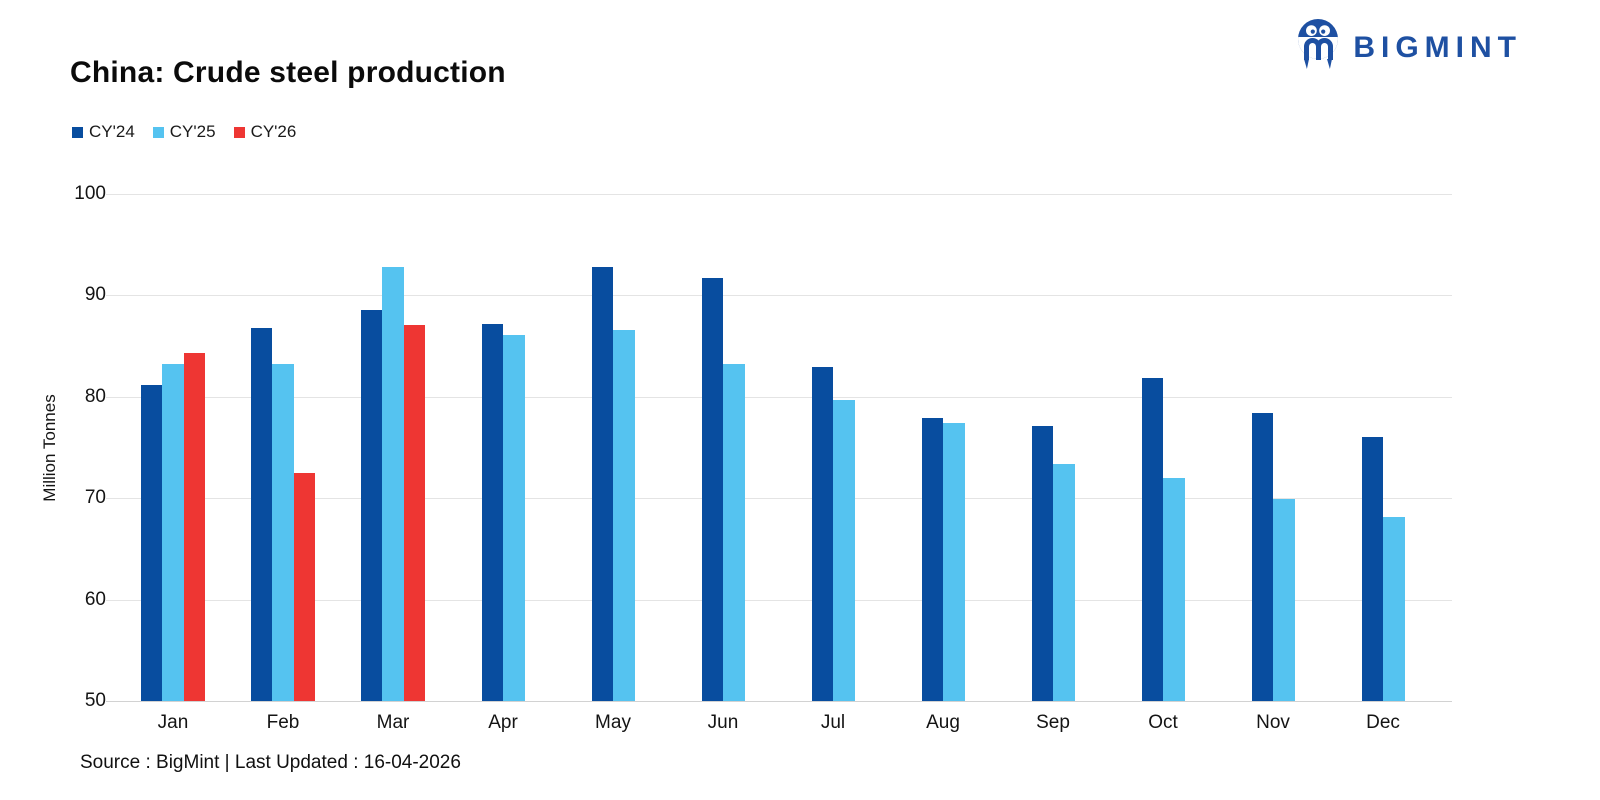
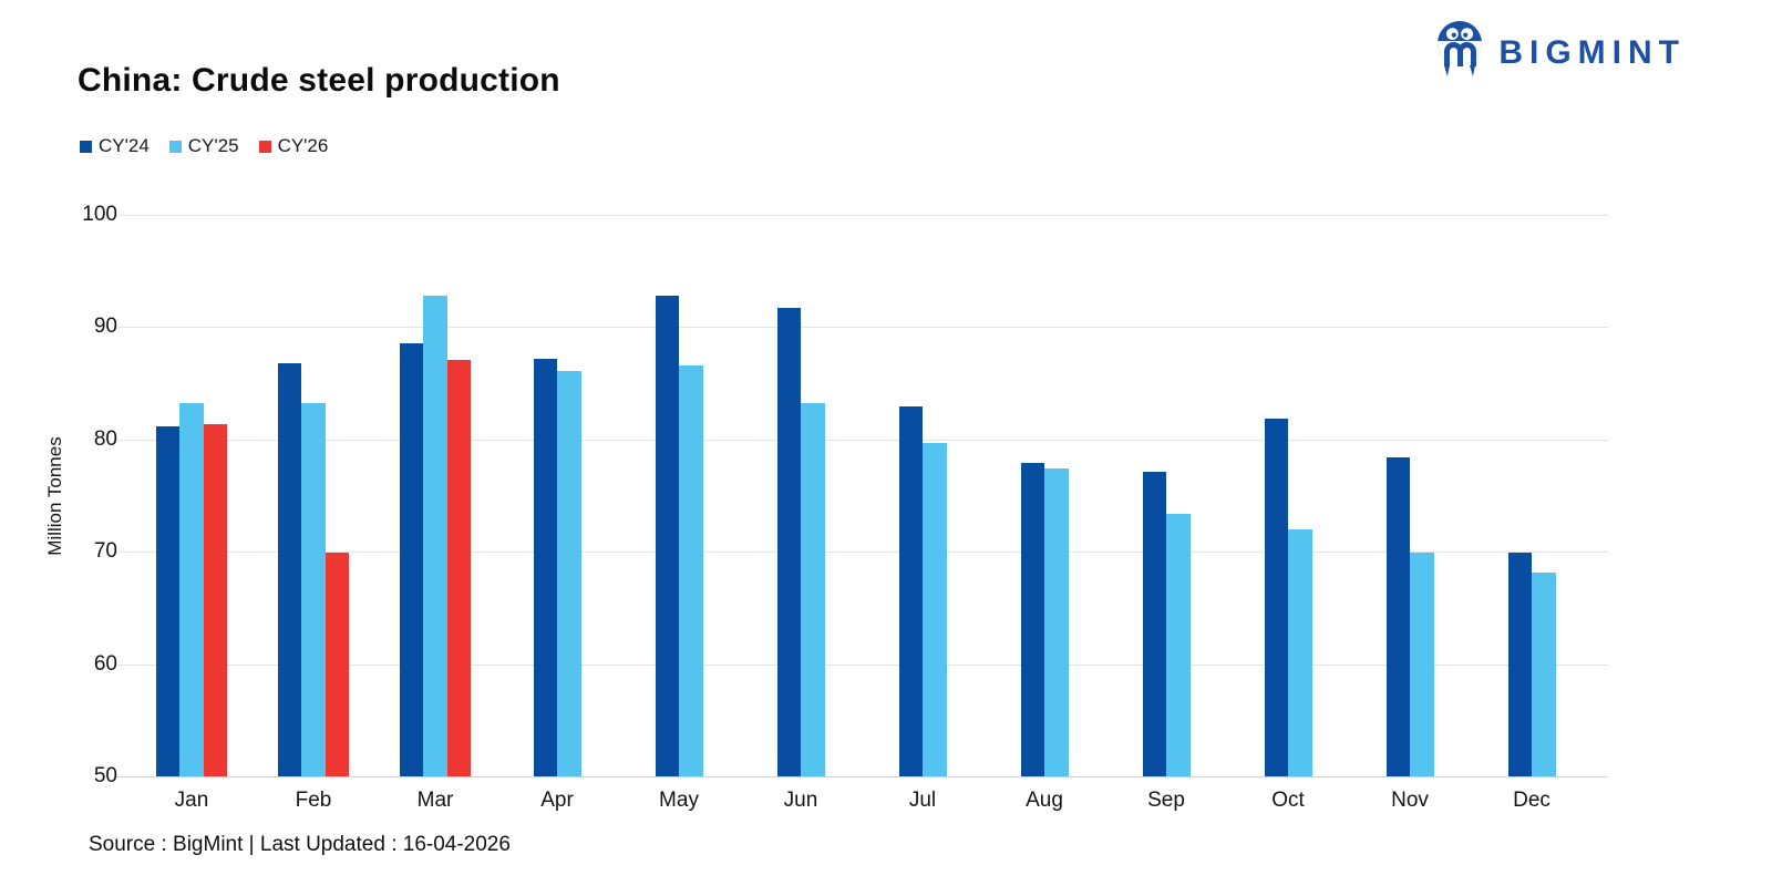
CY'26/Jan: 84.3 -> 81.4
CY'26/Feb: 72.5 -> 69.9
CY'24/Dec: 76.0 -> 69.9
